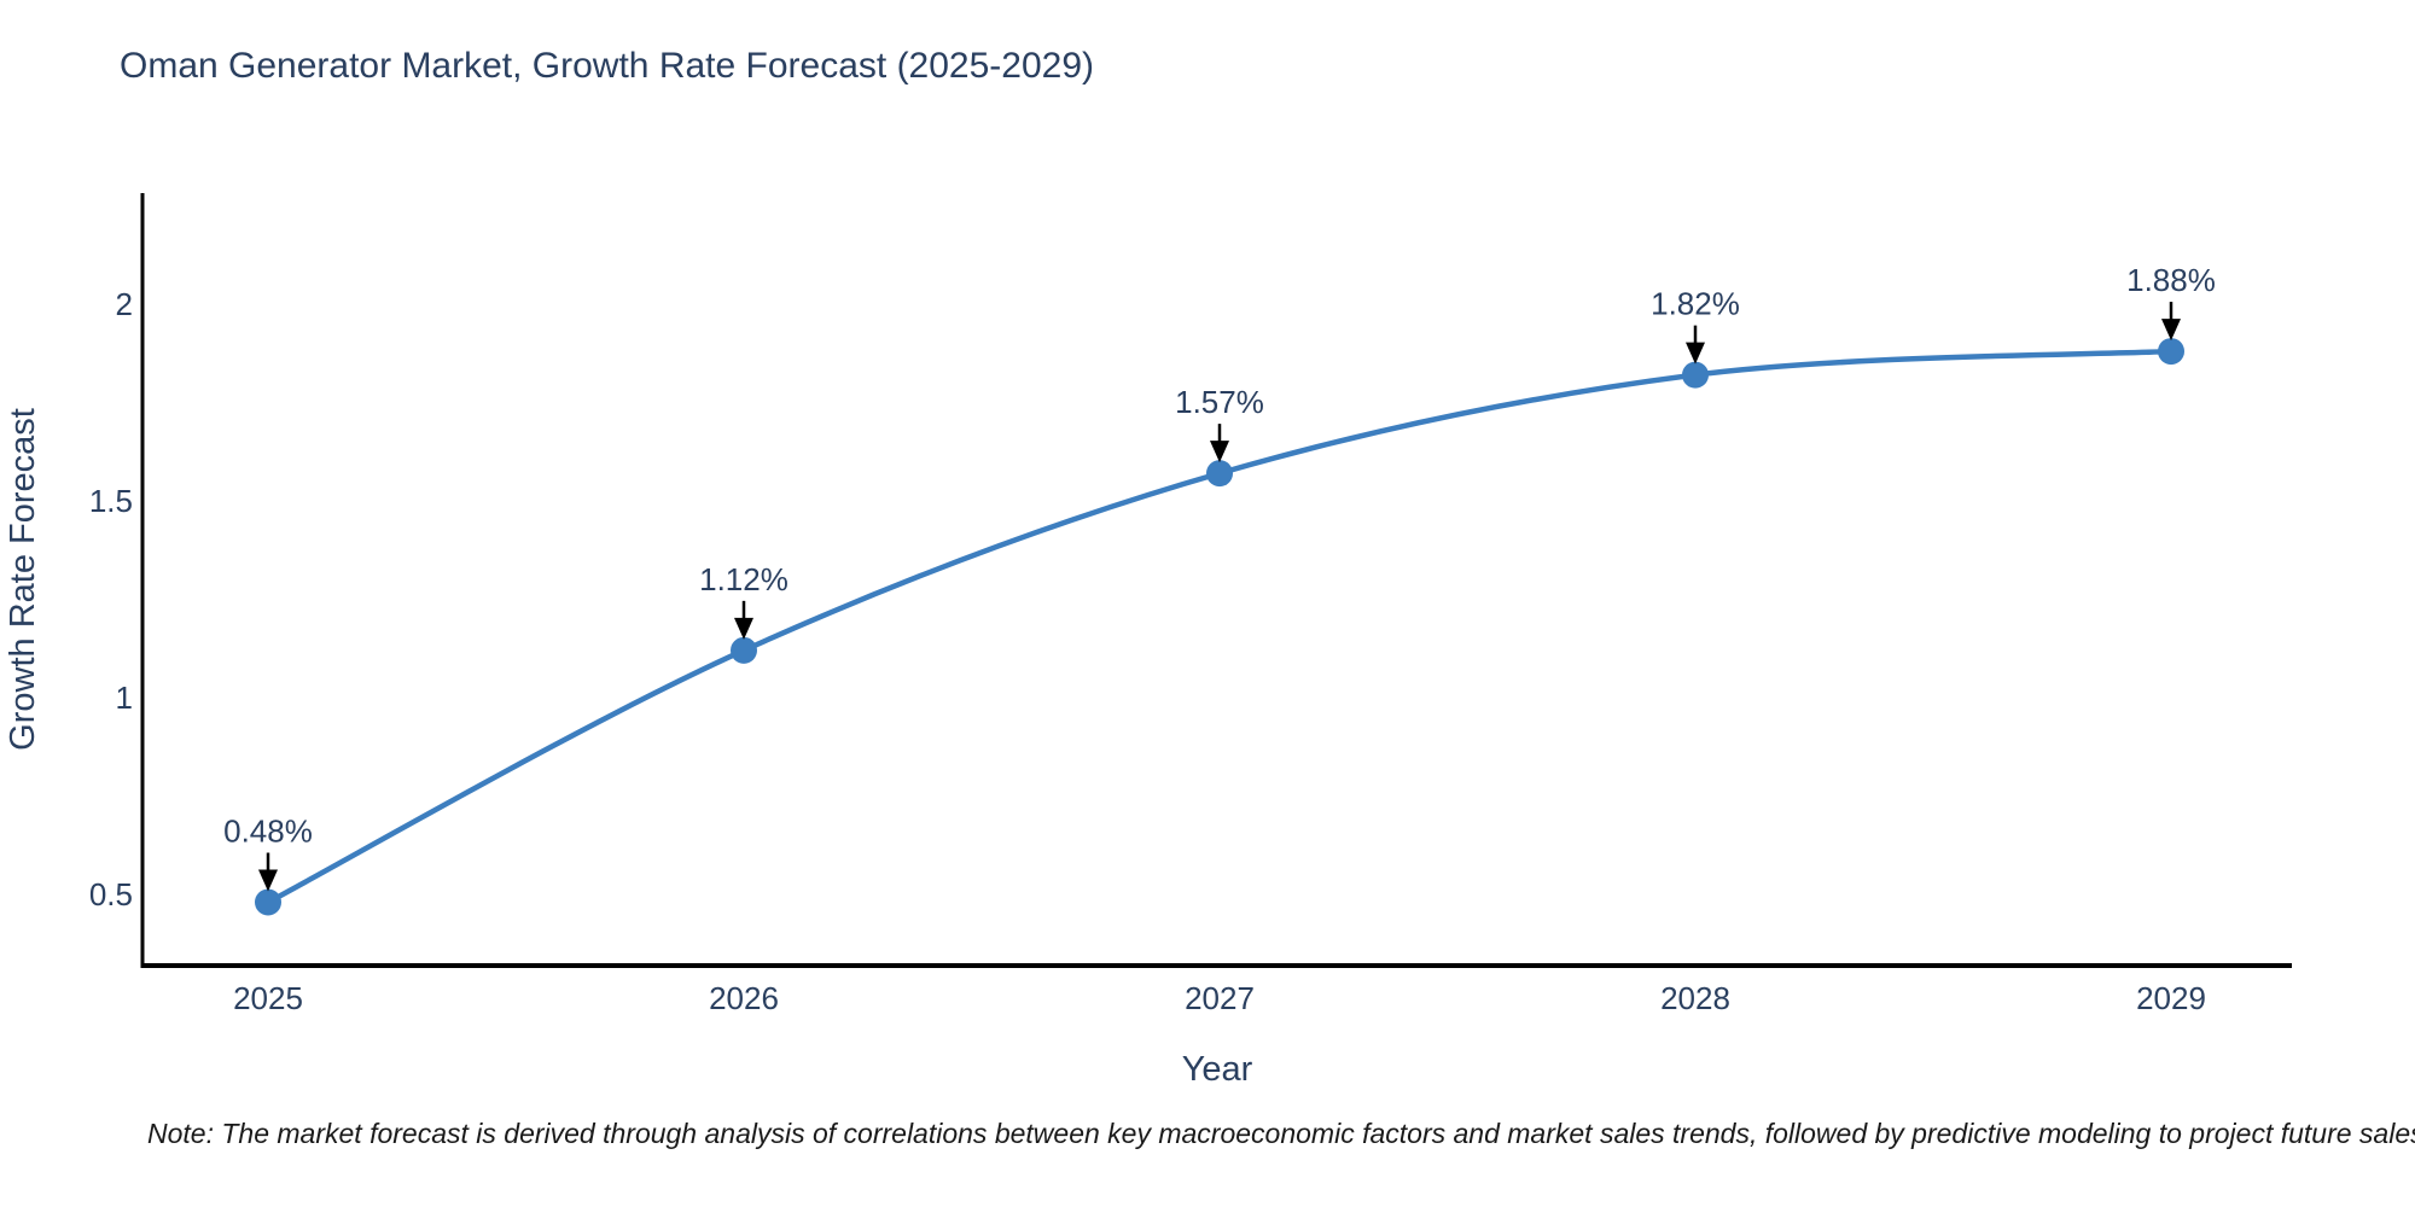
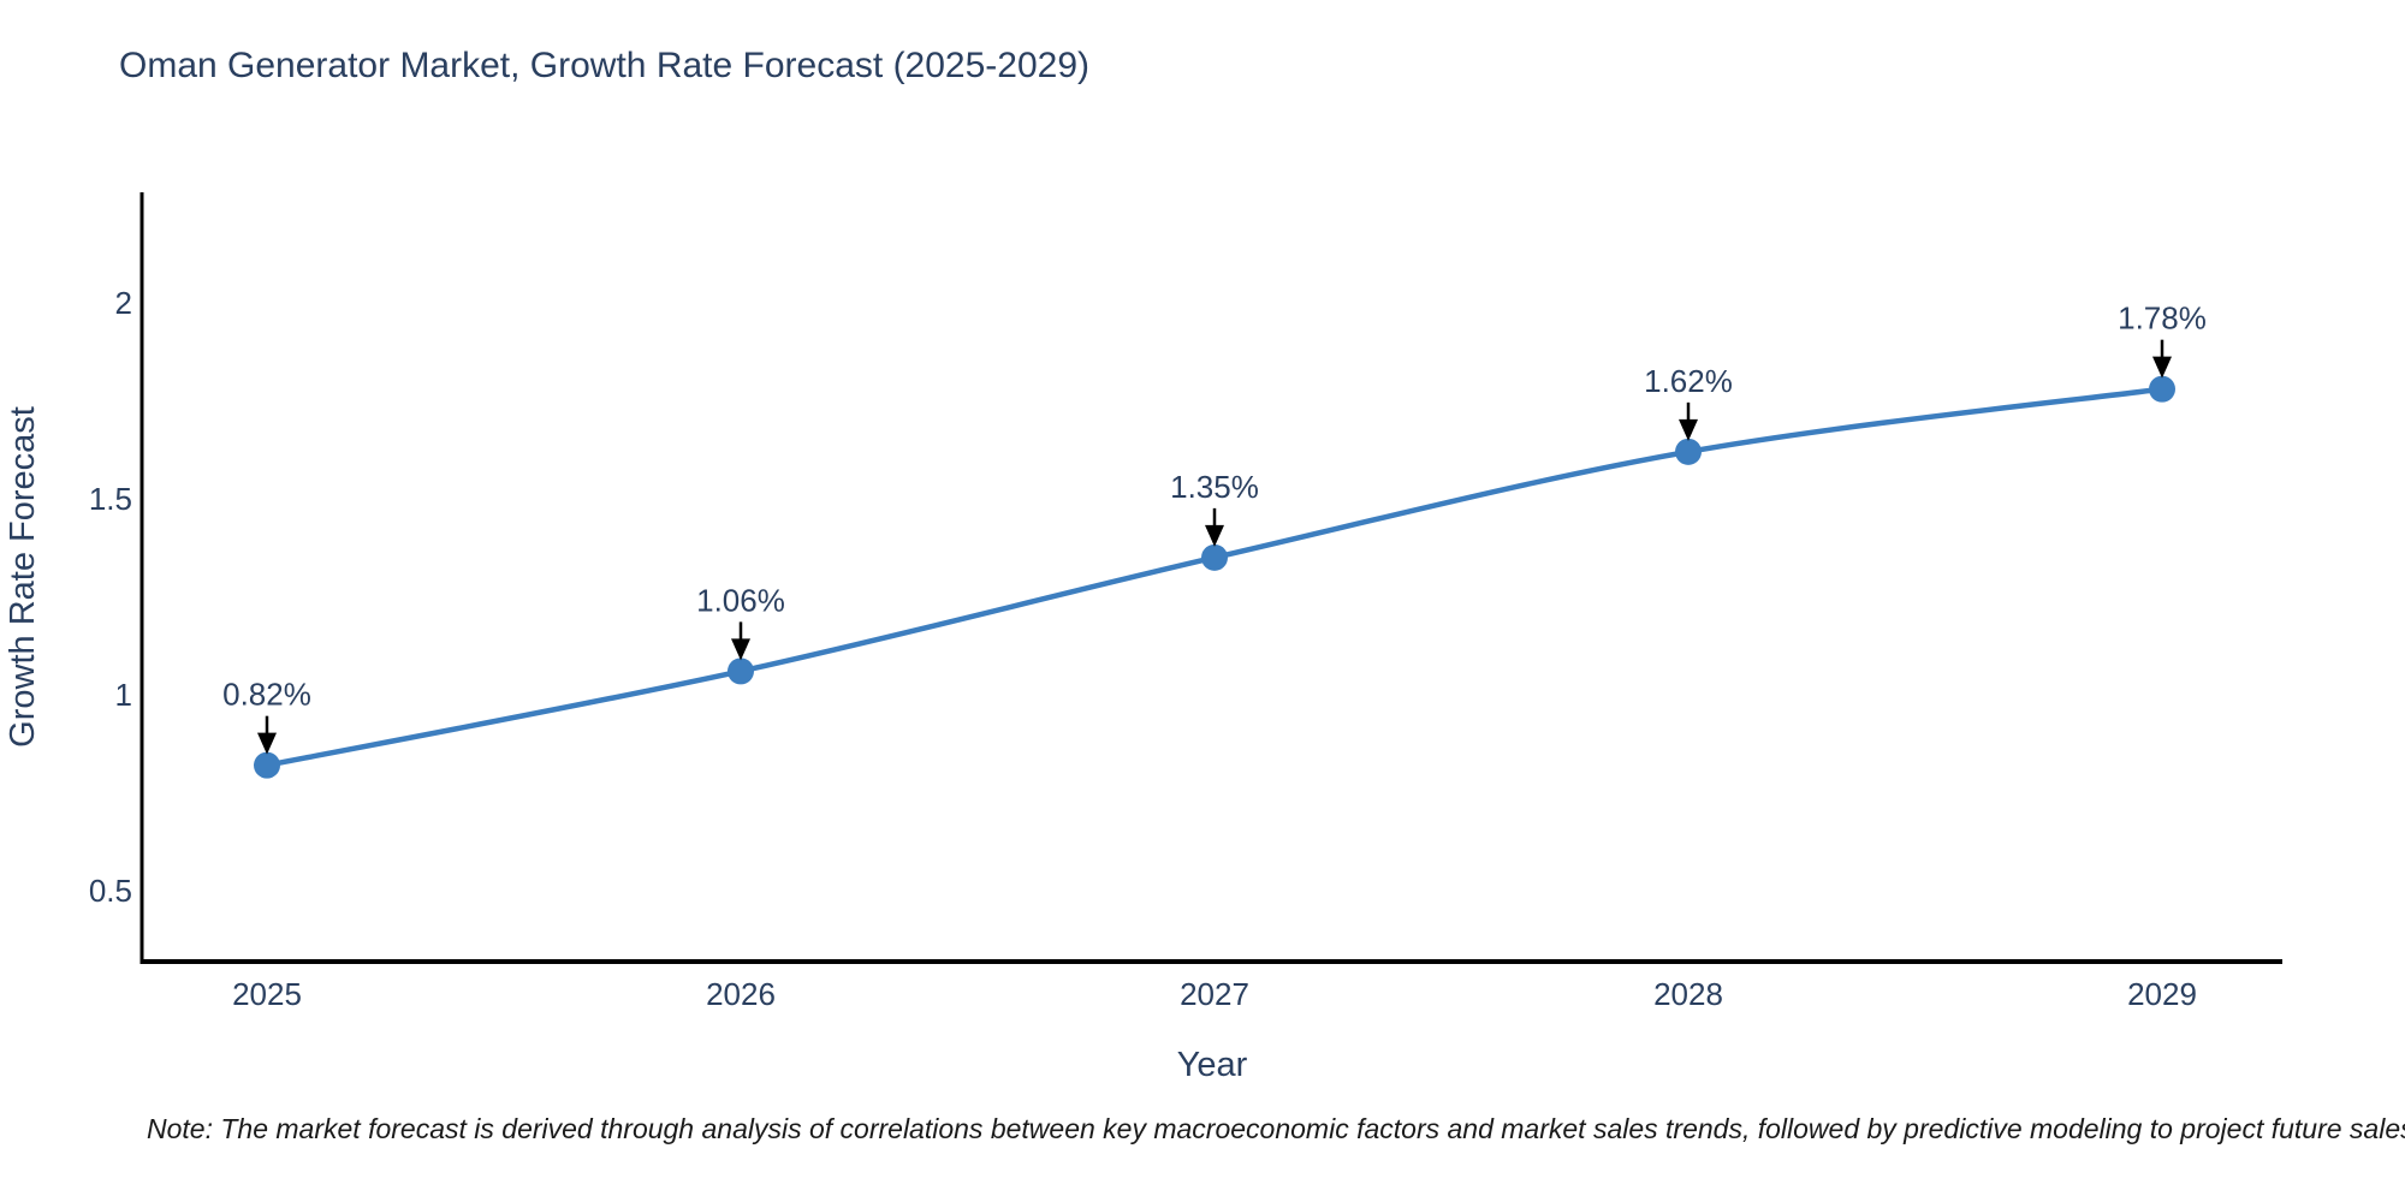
2025: 0.48% -> 0.82%
2026: 1.12% -> 1.06%
2027: 1.57% -> 1.35%
2028: 1.82% -> 1.62%
2029: 1.88% -> 1.78%
